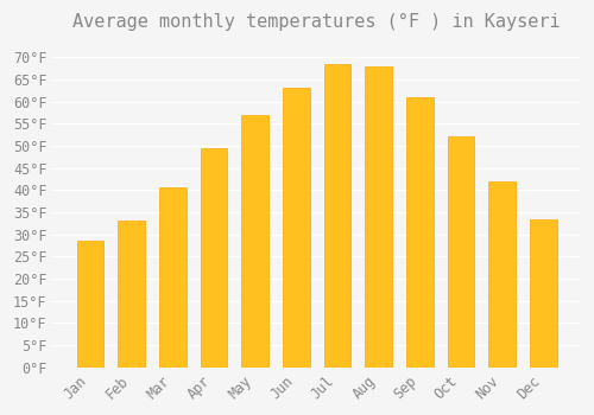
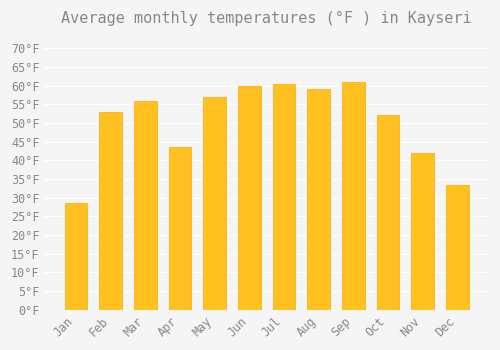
Feb: 33.0°F -> 53.0°F
Mar: 40.5°F -> 56.0°F
Apr: 49.5°F -> 43.5°F
Jun: 63.0°F -> 60.0°F
Jul: 68.5°F -> 60.5°F
Aug: 68.0°F -> 59.0°F
